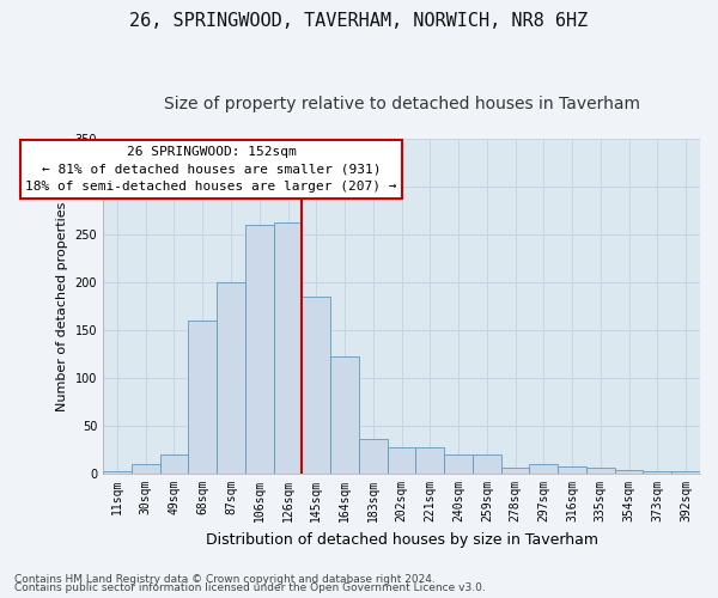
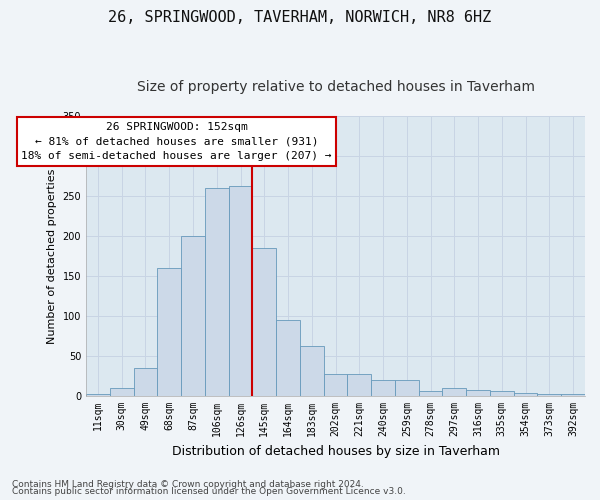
49sqm: 20 -> 35
164sqm: 122 -> 95
183sqm: 36 -> 62
